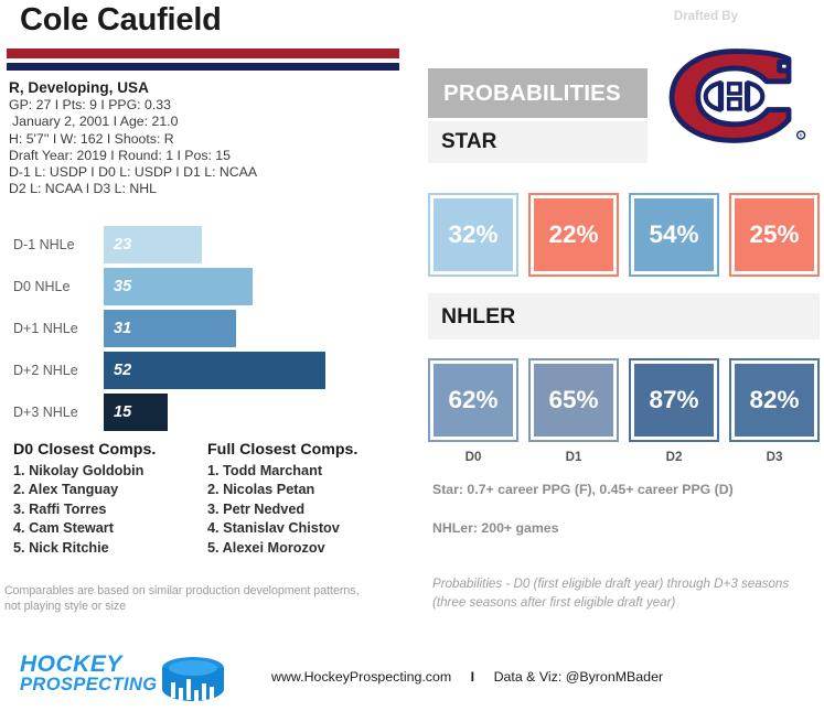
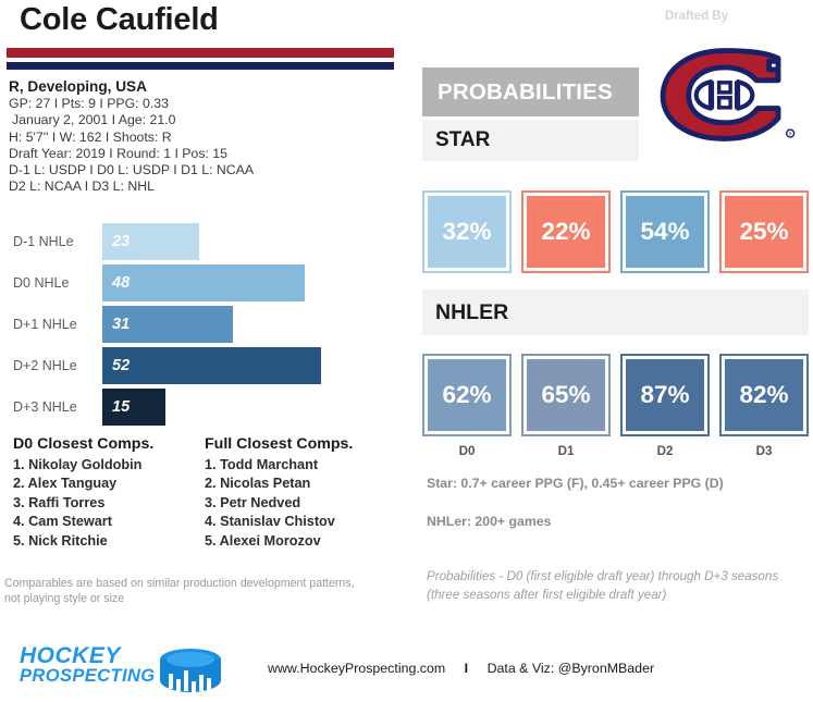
D0 NHLe: 35 -> 48
